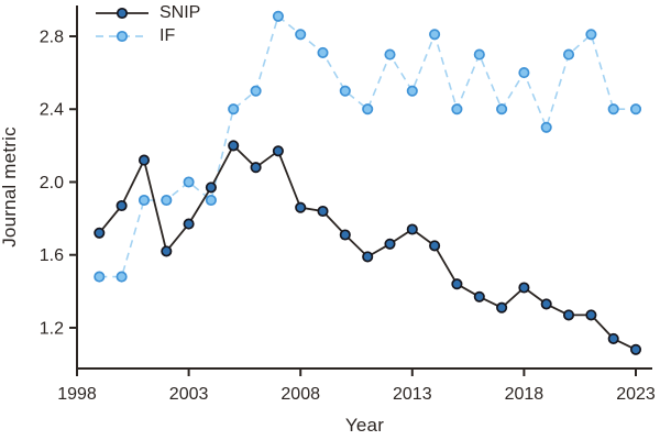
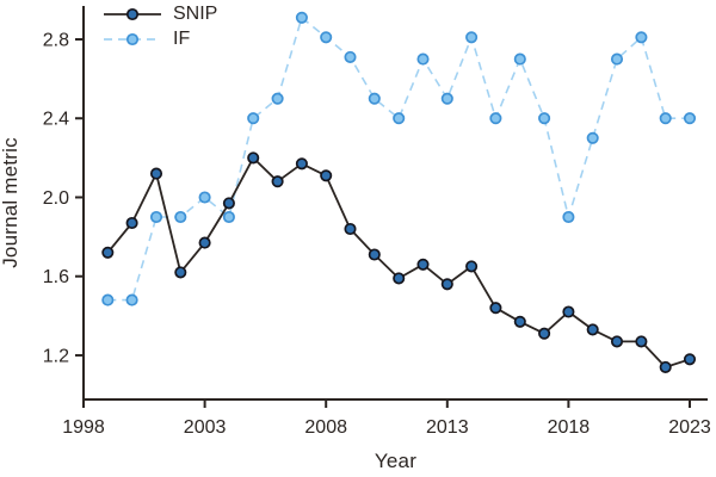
SNIP/2008: 1.86 -> 2.11
SNIP/2013: 1.74 -> 1.56
IF/2018: 2.60 -> 1.90
SNIP/2023: 1.08 -> 1.18
